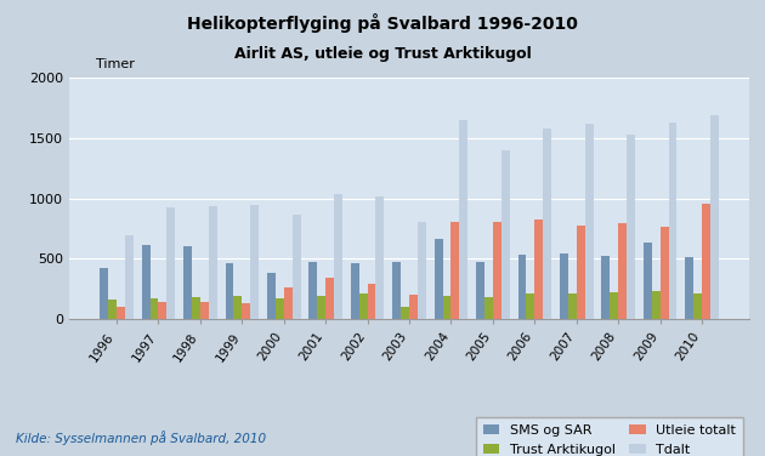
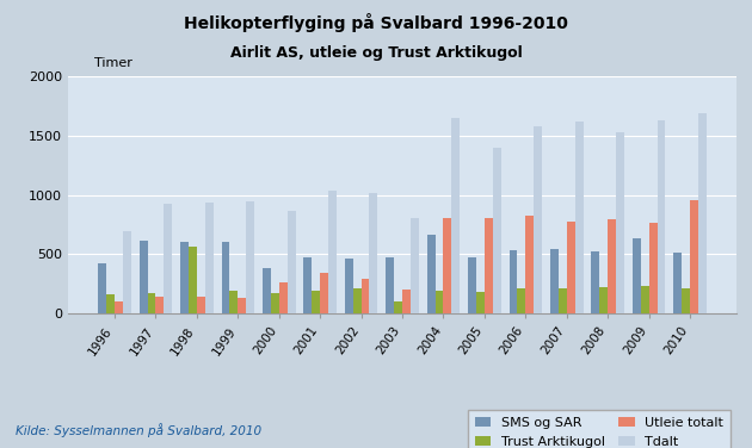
Trust Arktikugol/1998: 180 -> 560
SMS og SAR/1999: 460 -> 600
